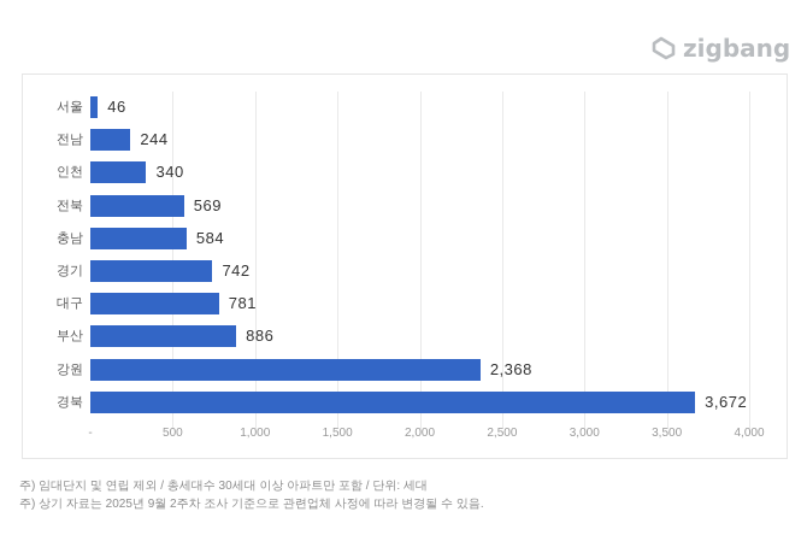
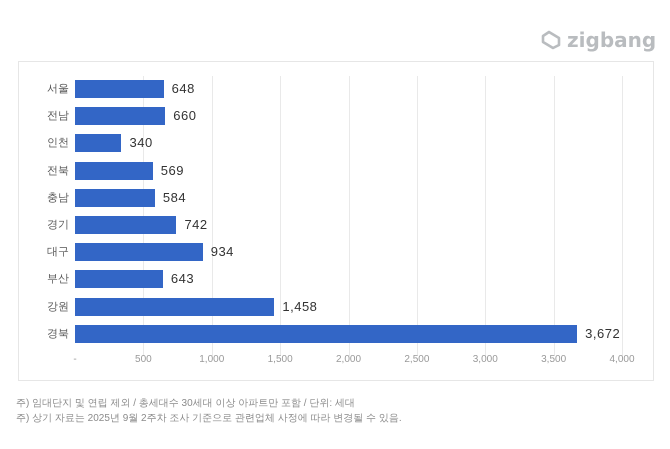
서울: 46 -> 648
전남: 244 -> 660
대구: 781 -> 934
부산: 886 -> 643
강원: 2,368 -> 1,458
